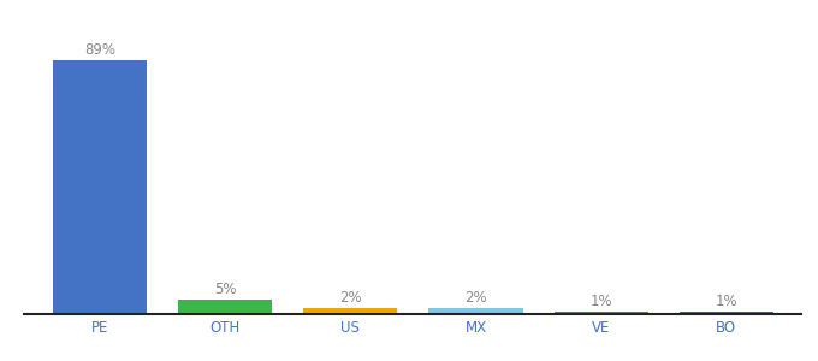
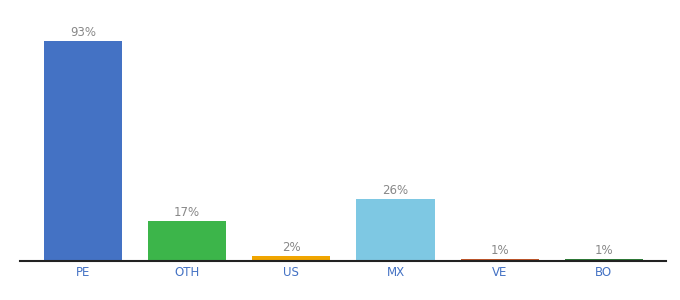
PE: 89% -> 93%
OTH: 5% -> 17%
MX: 2% -> 26%
